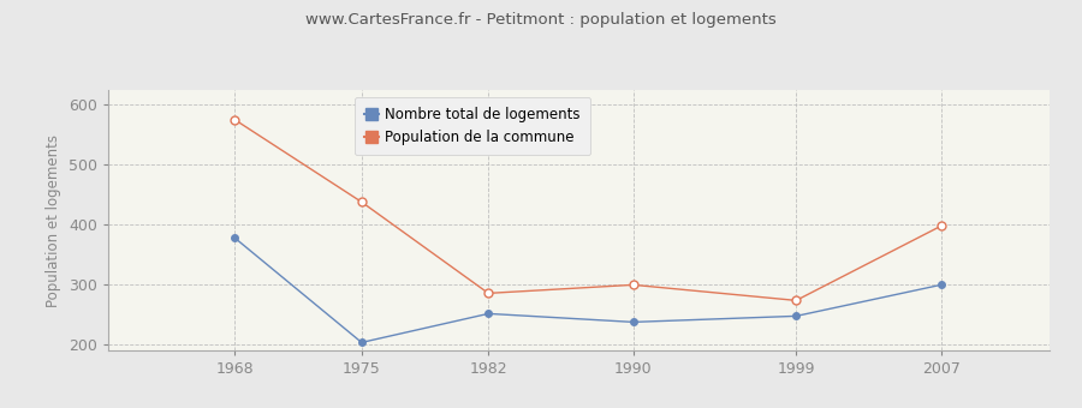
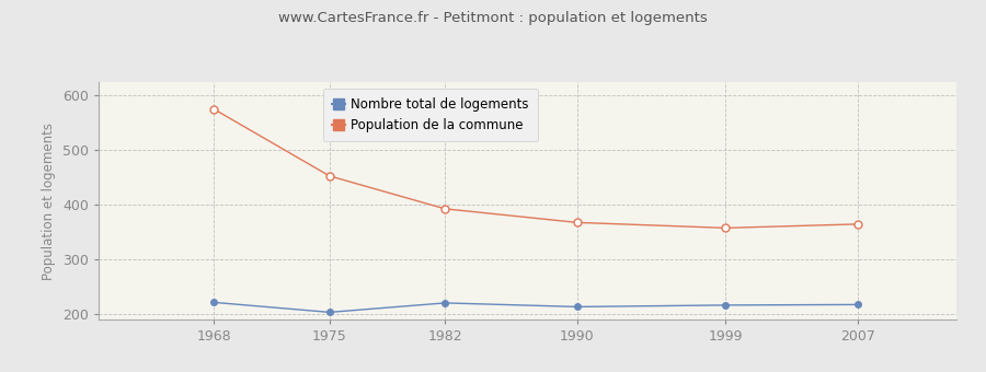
Nombre total de logements/1968: 378 -> 222
Population de la commune/1975: 438 -> 453
Nombre total de logements/1982: 252 -> 221
Population de la commune/1982: 286 -> 393
Nombre total de logements/1990: 238 -> 214
Population de la commune/1990: 300 -> 368
Nombre total de logements/1999: 248 -> 217
Population de la commune/1999: 274 -> 358
Nombre total de logements/2007: 300 -> 218
Population de la commune/2007: 398 -> 365
